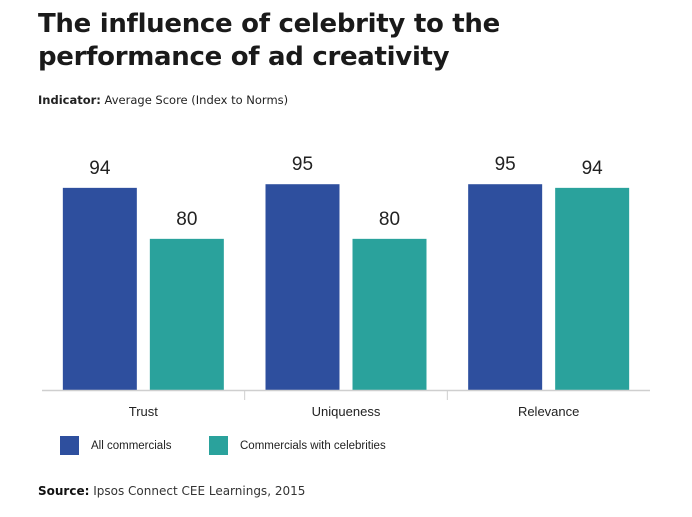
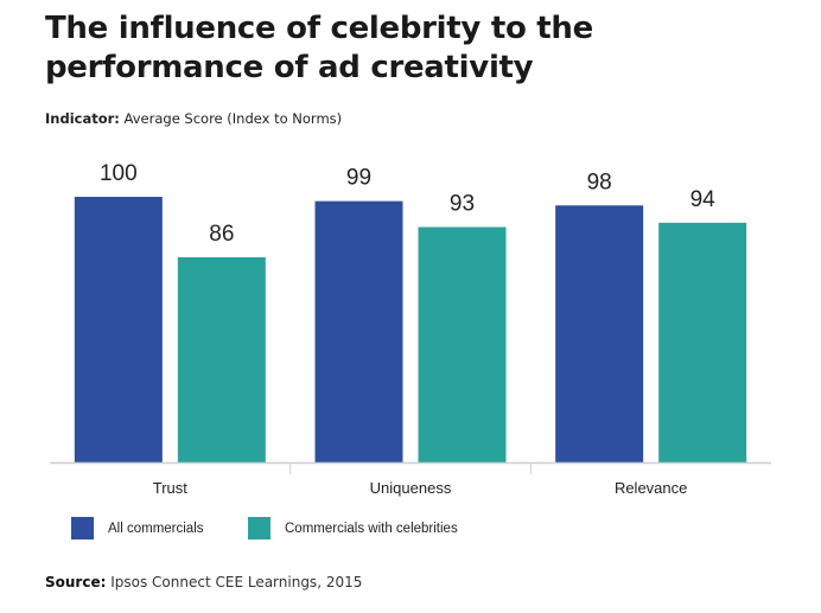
All commercials/Trust: 94 -> 100
Commercials with celebrities/Trust: 80 -> 86
All commercials/Uniqueness: 95 -> 99
Commercials with celebrities/Uniqueness: 80 -> 93
All commercials/Relevance: 95 -> 98
